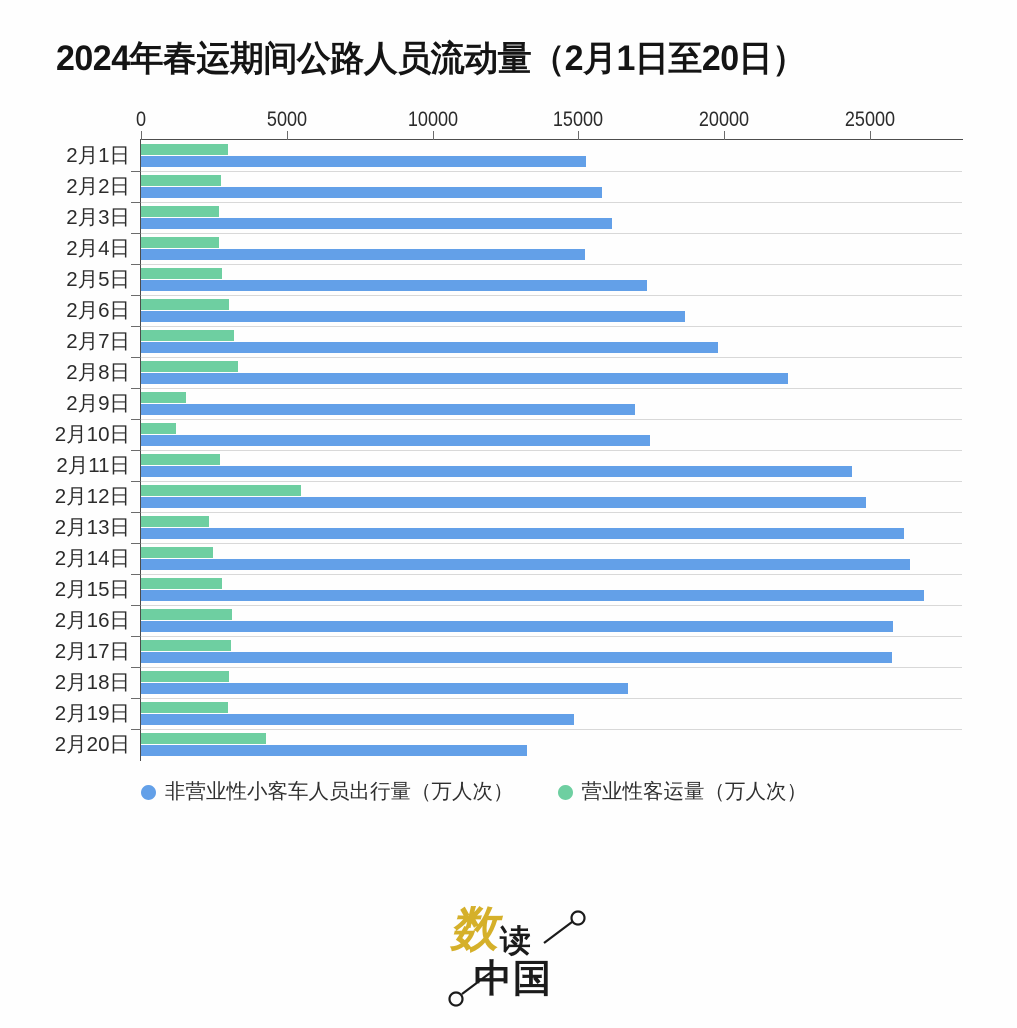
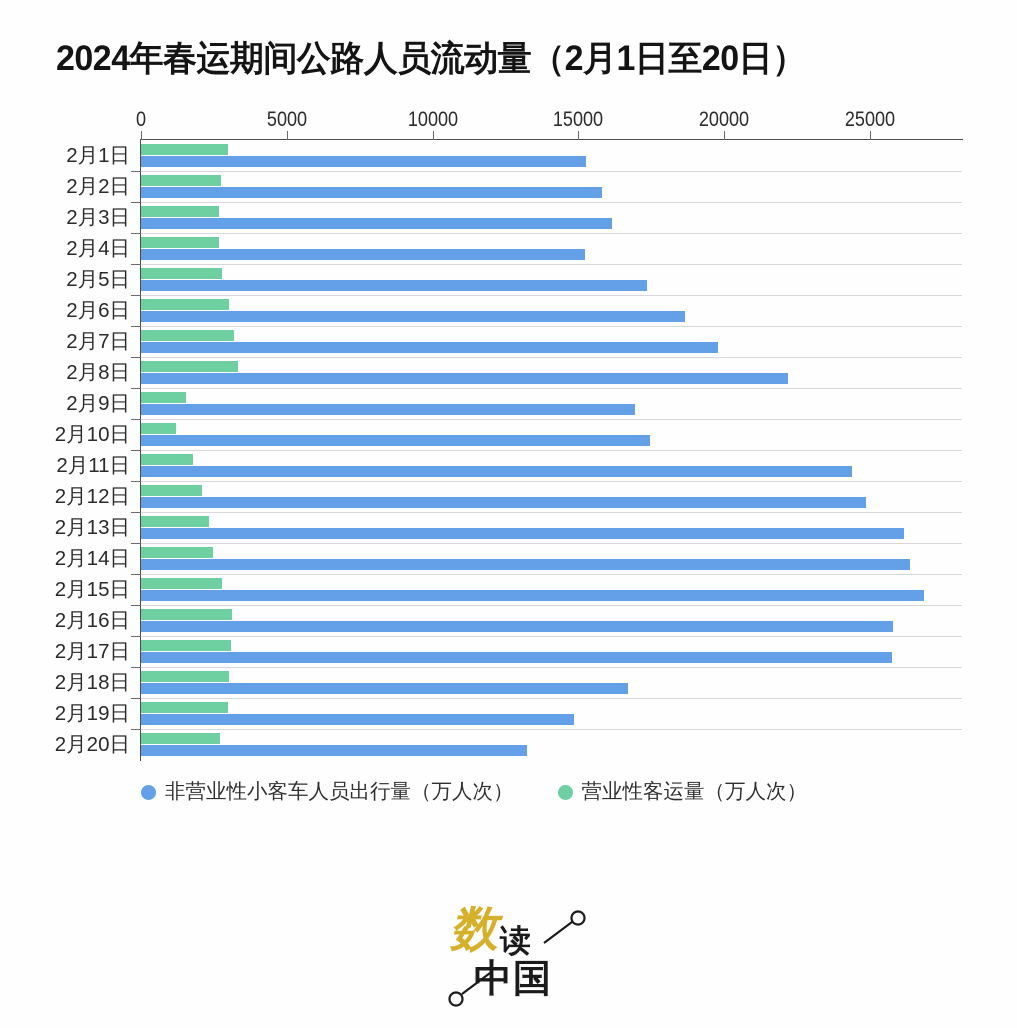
营业性客运量（万人次）/2月11日: 2700 -> 1800
营业性客运量（万人次）/2月12日: 5500 -> 2100
营业性客运量（万人次）/2月20日: 4300 -> 2700
